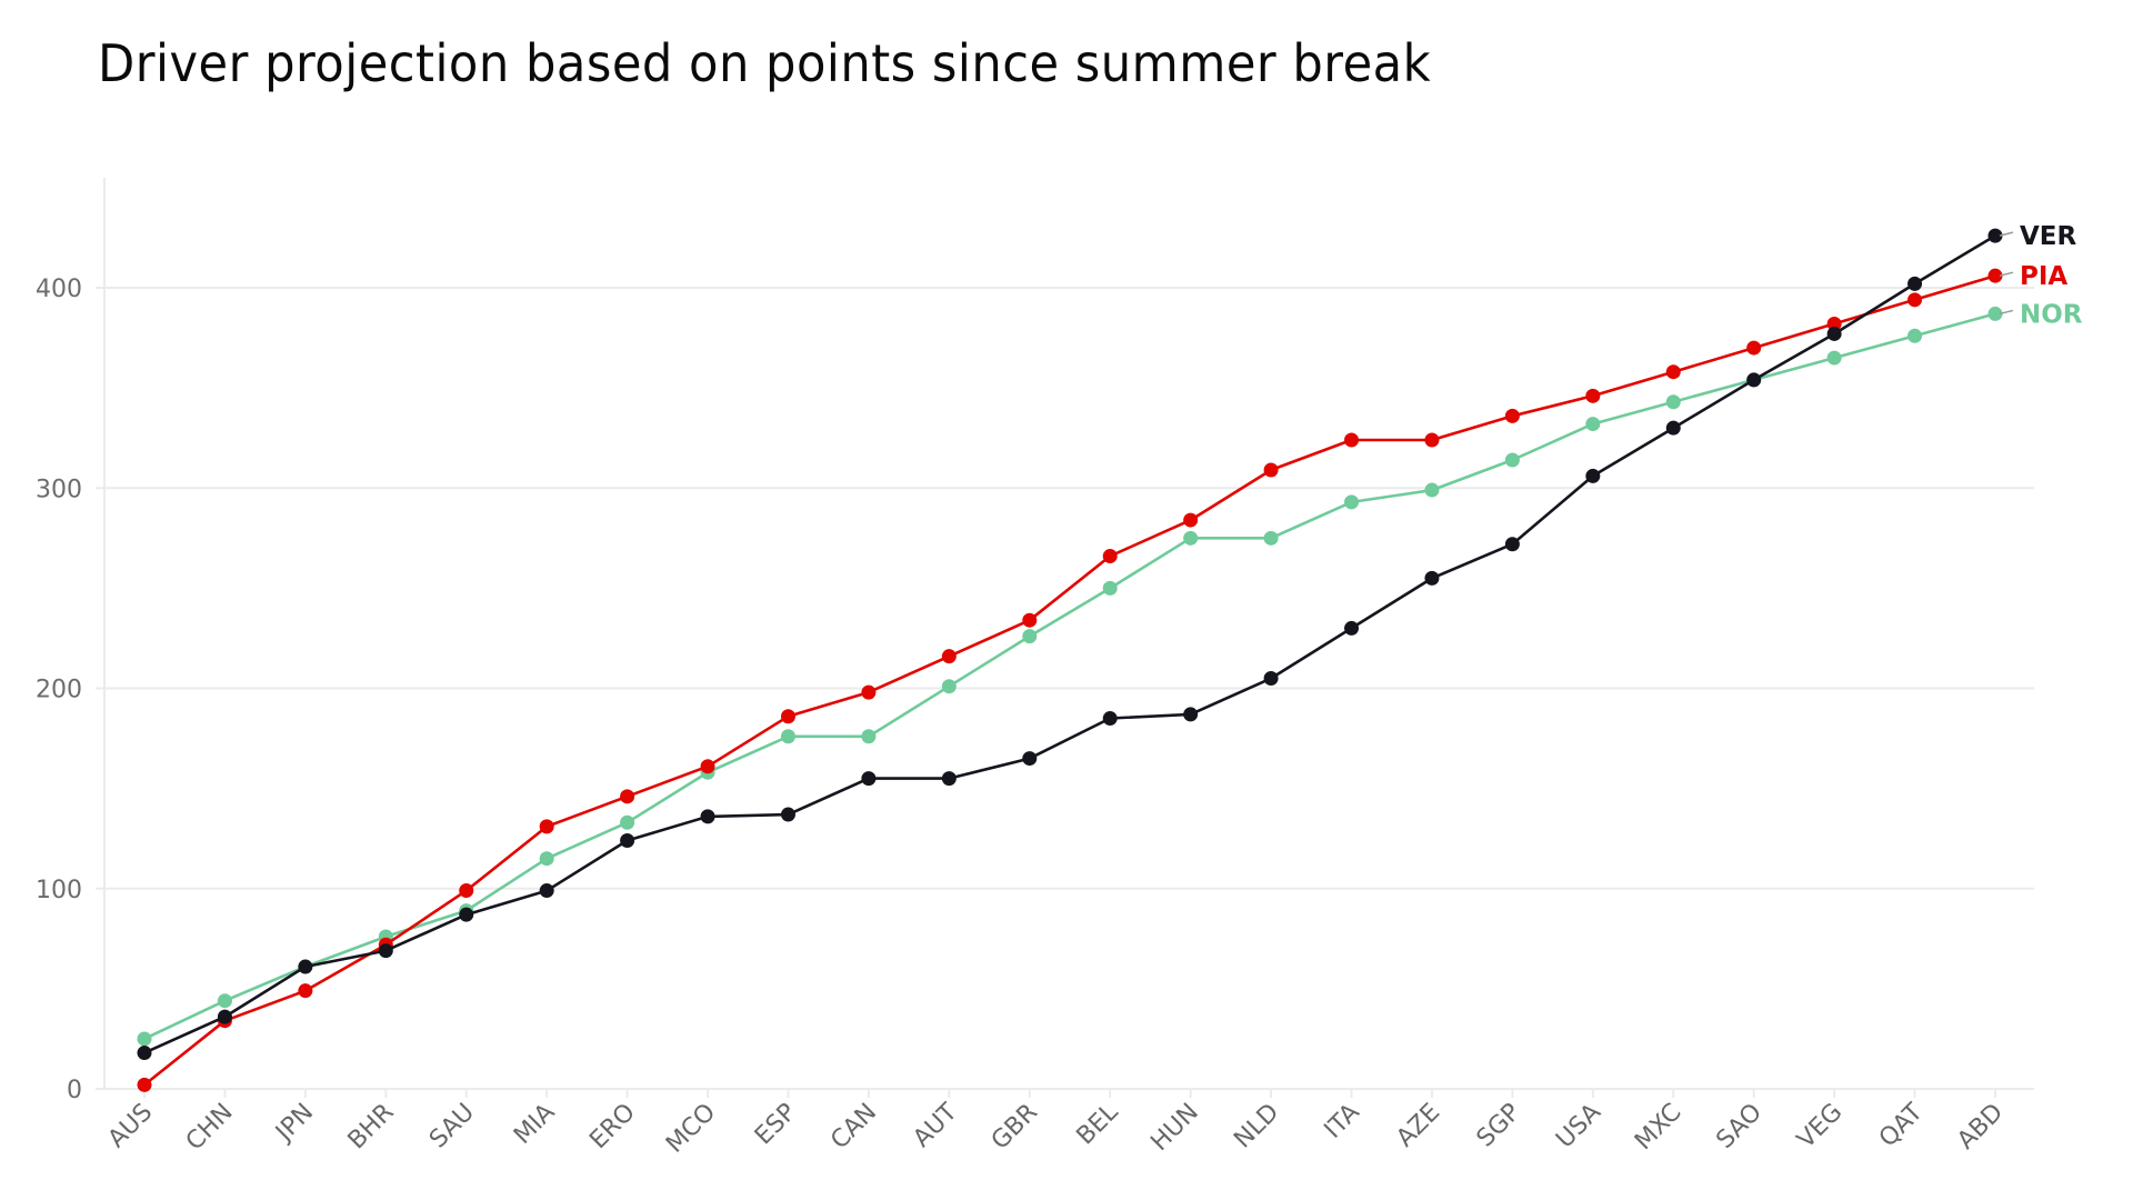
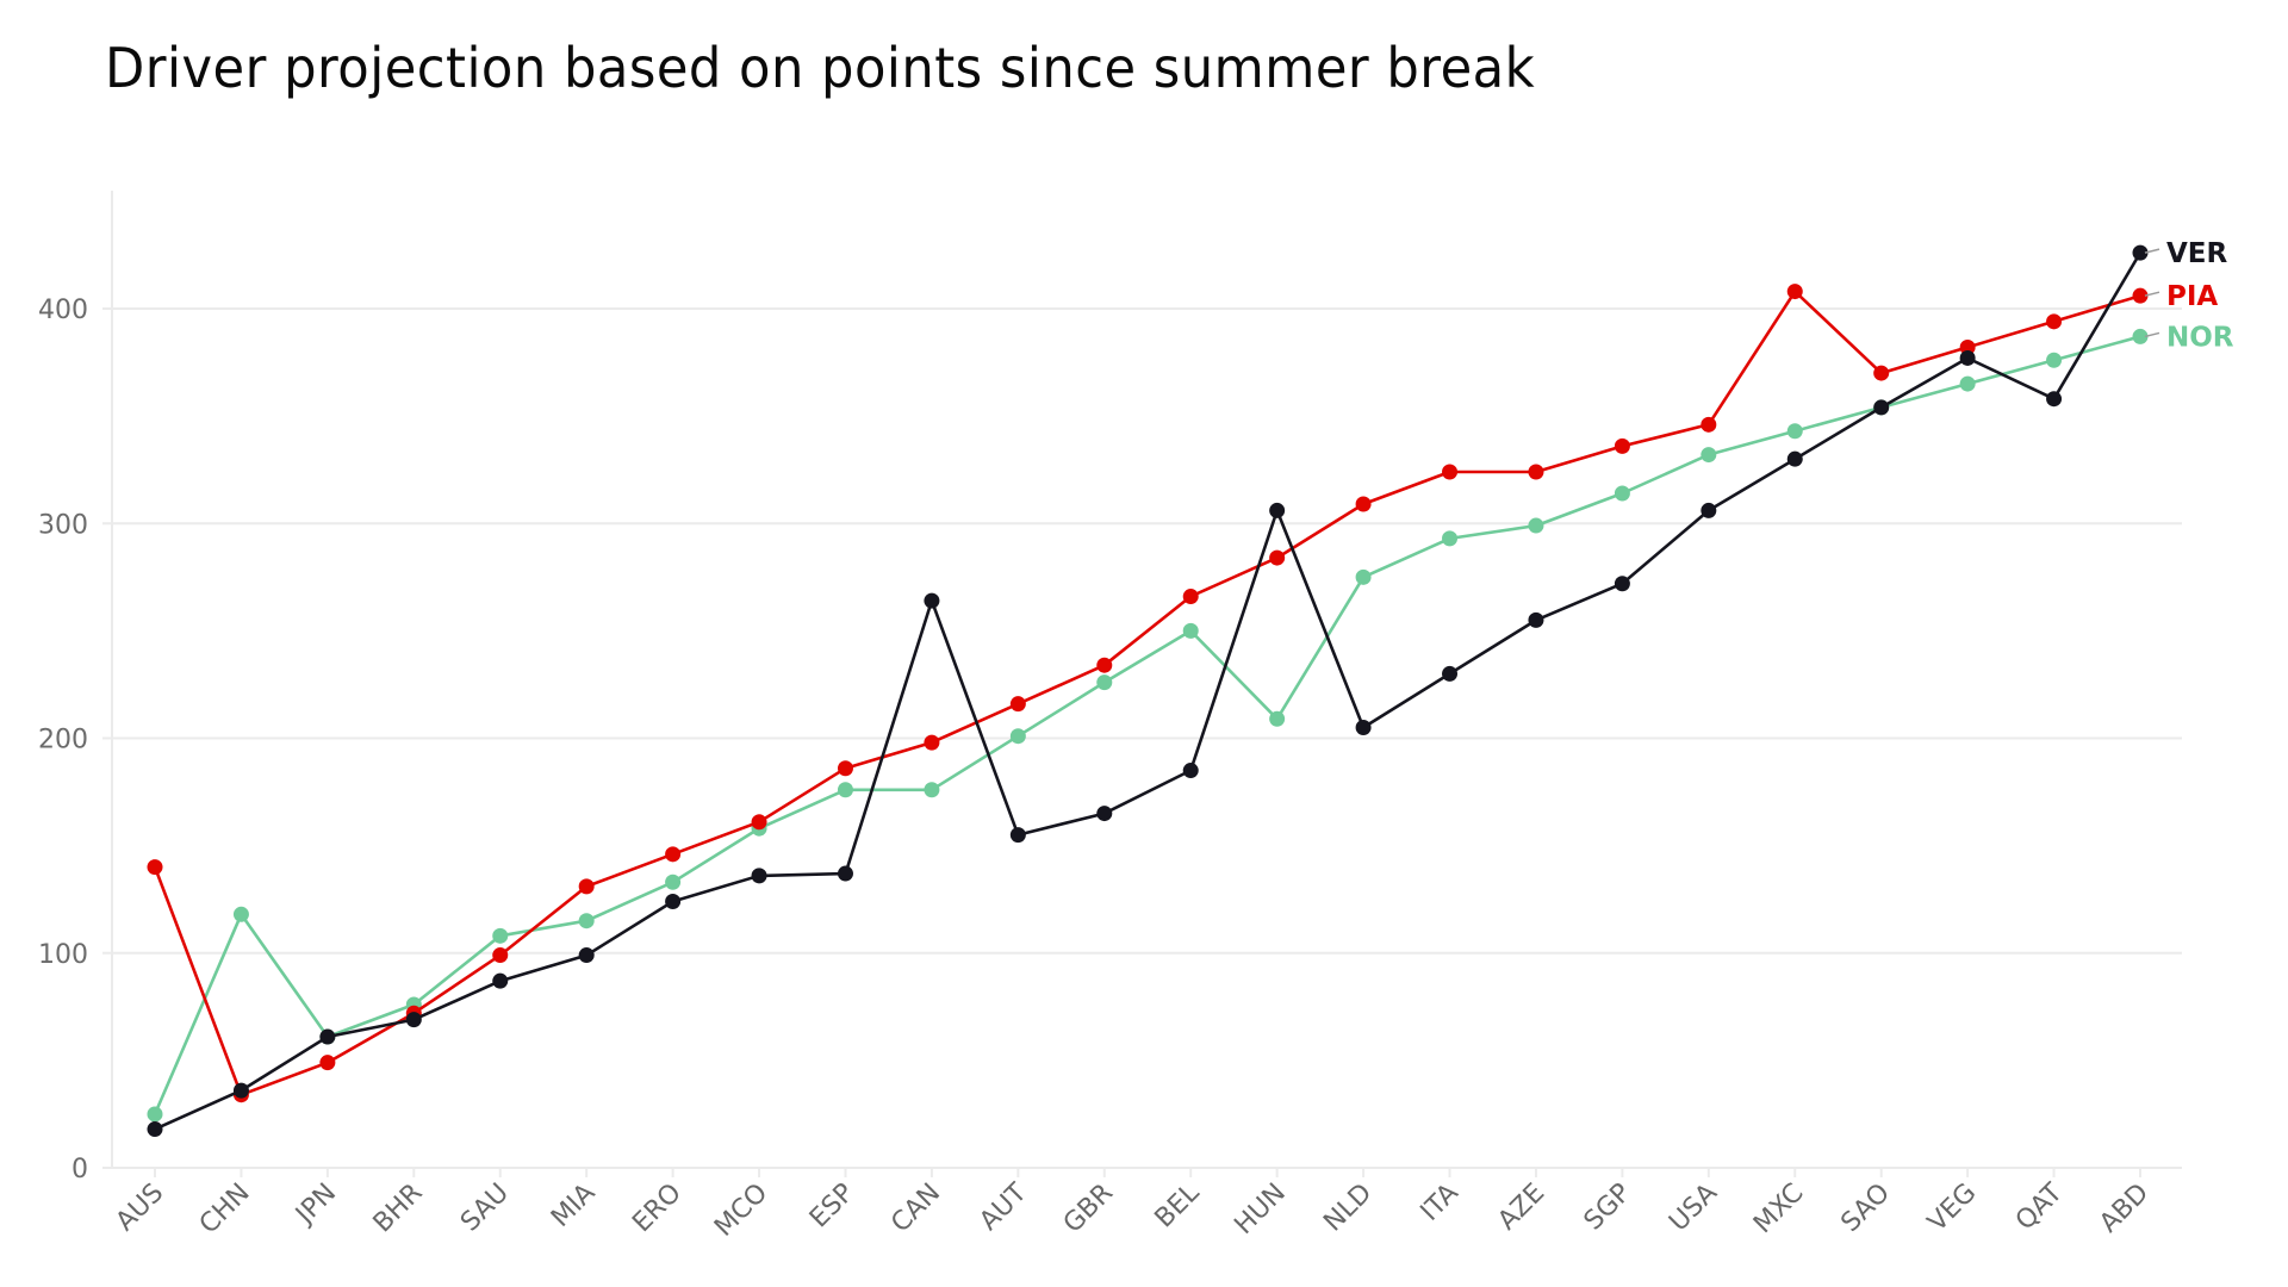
PIA/AUS: 2 -> 140
NOR/CHN: 44 -> 118
NOR/SAU: 89 -> 108
VER/CAN: 155 -> 264
VER/HUN: 187 -> 306
NOR/HUN: 275 -> 209
PIA/MXC: 358 -> 408
VER/QAT: 402 -> 358
